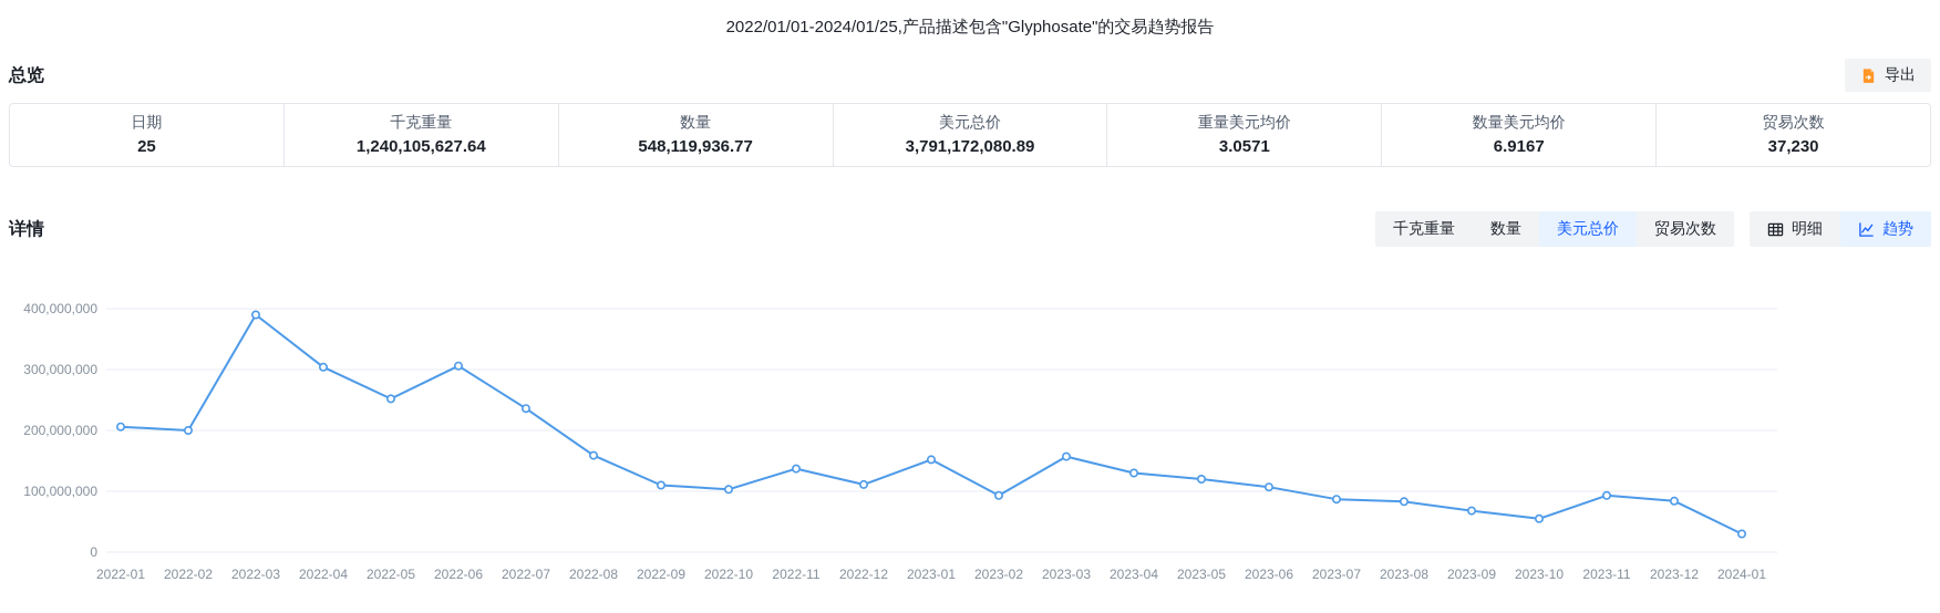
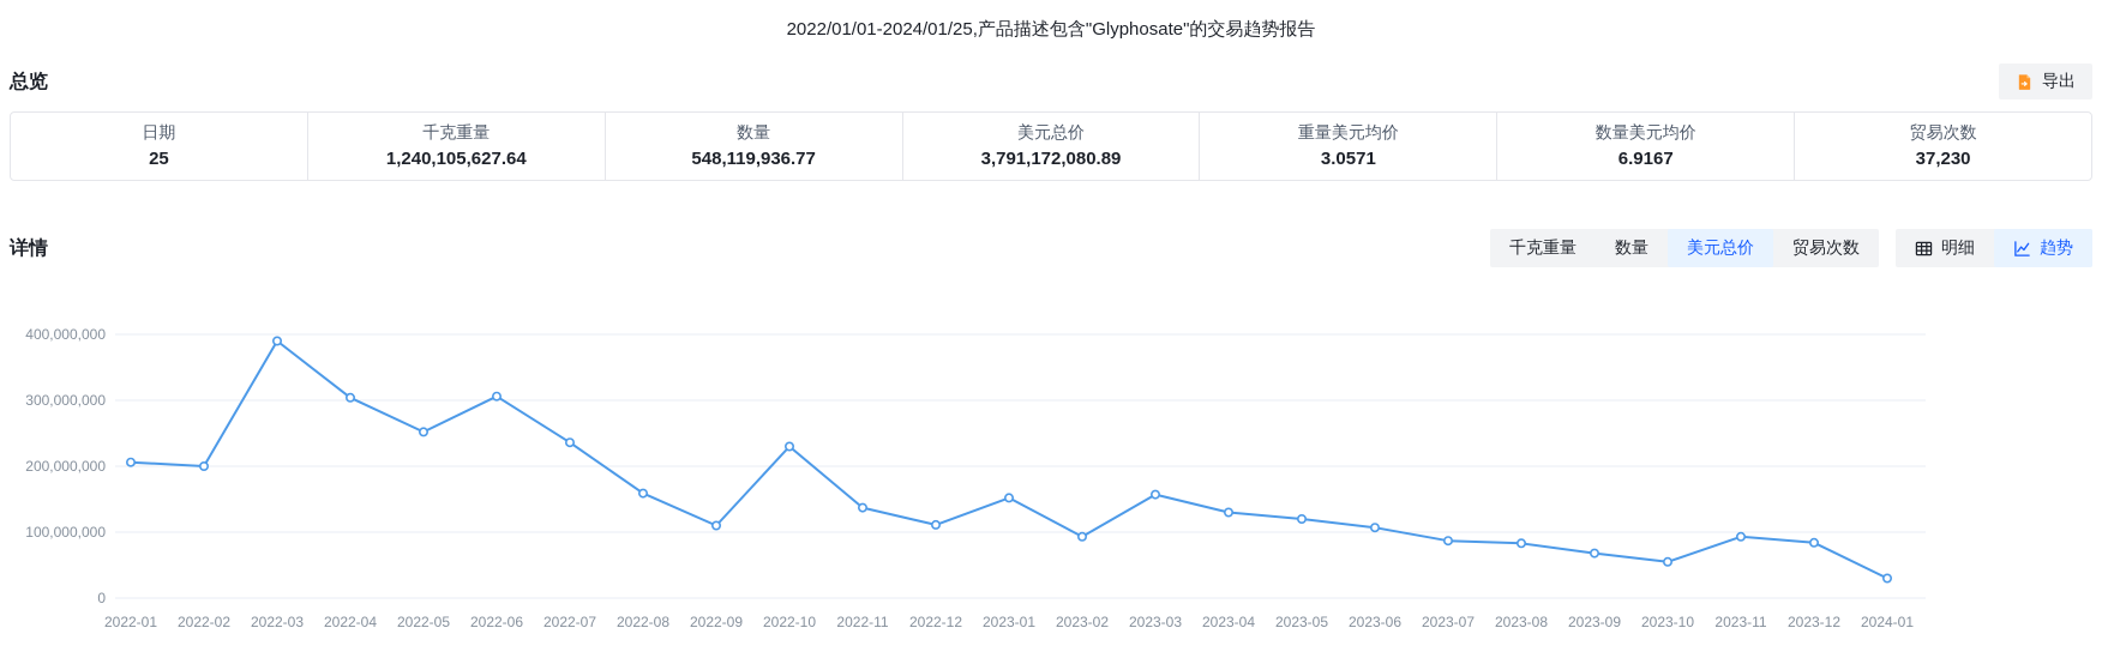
2022-10: 100000000 -> 230000000
